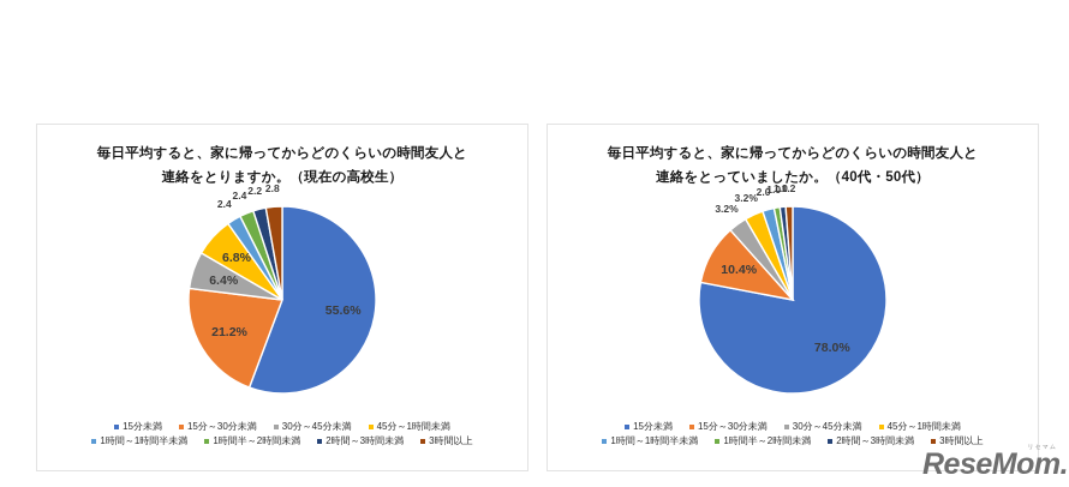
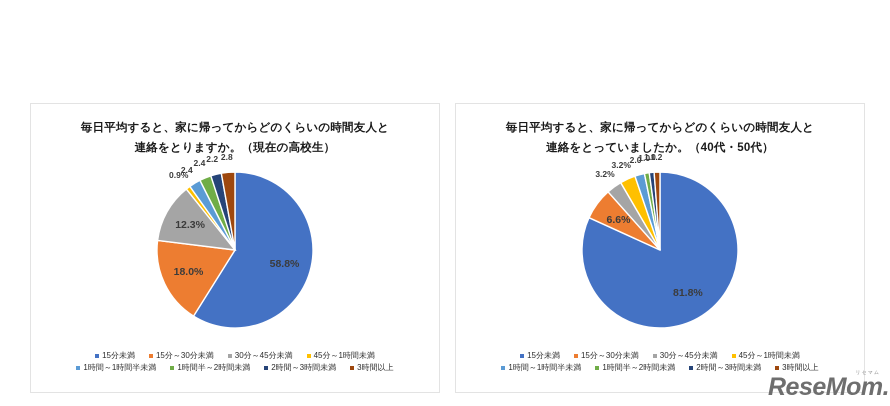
毎日平均すると、家に帰ってからどのくらいの時間友人と連絡をとりますか。（現在の高校生）/15分未満: 55.6% -> 58.8%
毎日平均すると、家に帰ってからどのくらいの時間友人と連絡をとりますか。（現在の高校生）/15分～30分未満: 21.2% -> 18.0%
毎日平均すると、家に帰ってからどのくらいの時間友人と連絡をとりますか。（現在の高校生）/30分～45分未満: 6.4% -> 12.3%
毎日平均すると、家に帰ってからどのくらいの時間友人と連絡をとりますか。（現在の高校生）/45分～1時間未満: 6.8% -> 0.9%
毎日平均すると、家に帰ってからどのくらいの時間友人と連絡をとっていましたか。（40代・50代）/15分未満: 78.0% -> 81.8%
毎日平均すると、家に帰ってからどのくらいの時間友人と連絡をとっていましたか。（40代・50代）/15分～30分未満: 10.4% -> 6.6%
